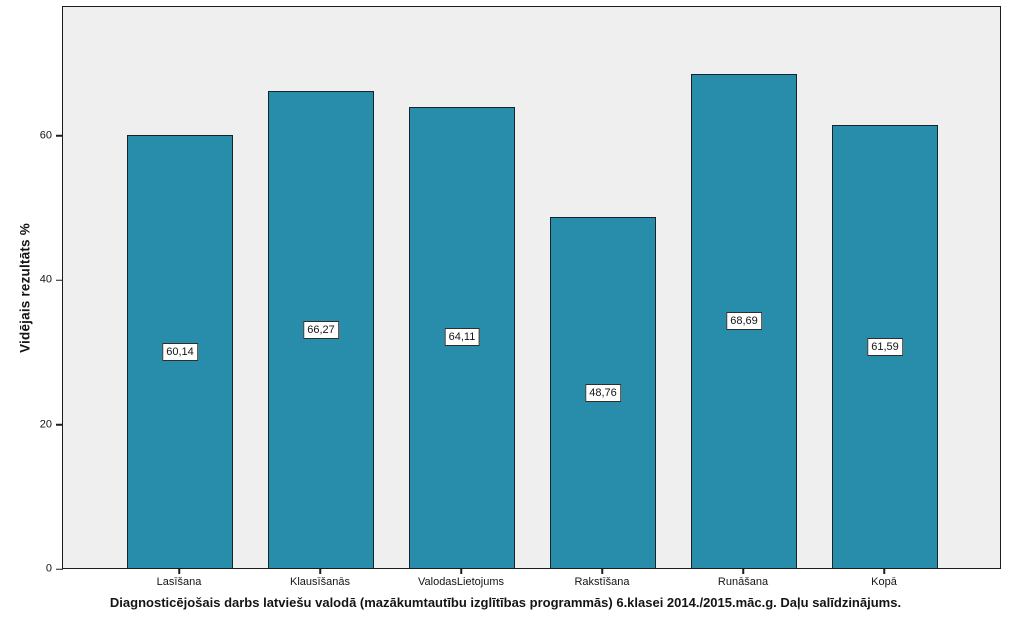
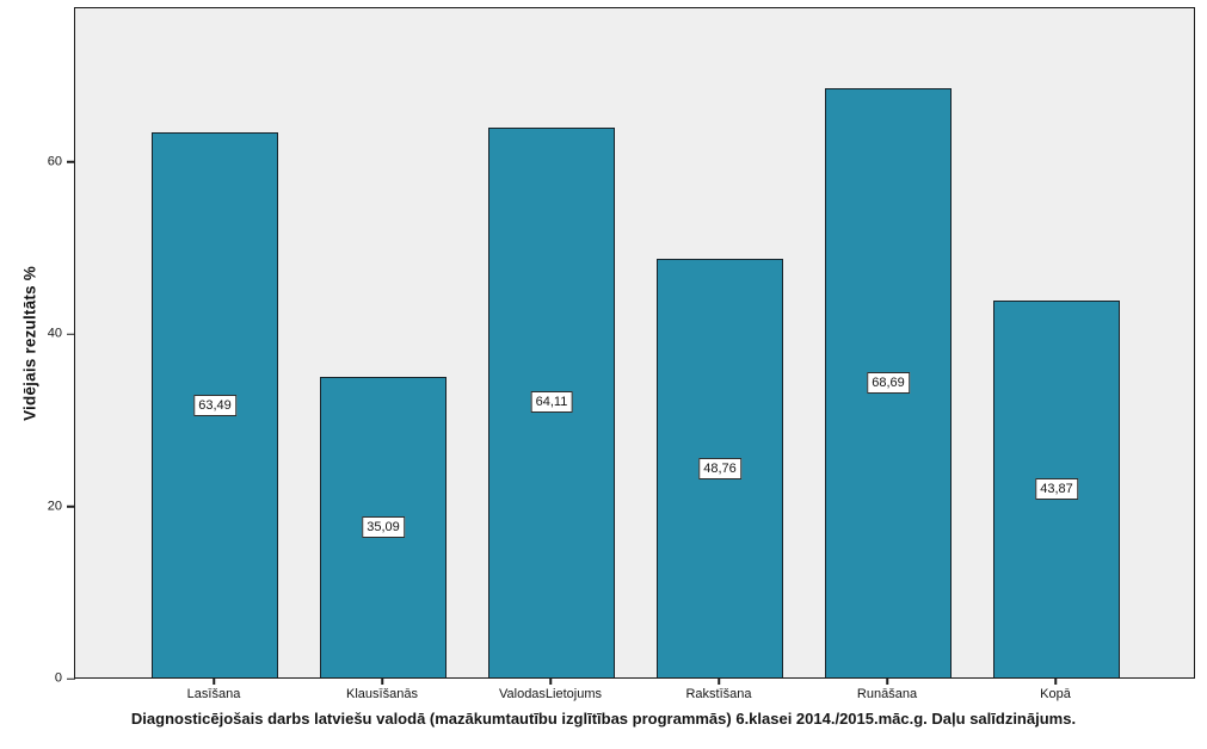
Lasīšana: 60,14 -> 63,49
Klausīšanās: 66,27 -> 35,09
Kopā: 61,59 -> 43,87
